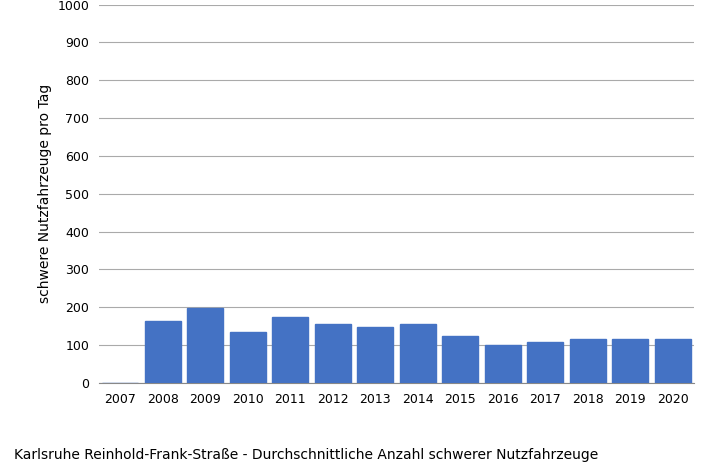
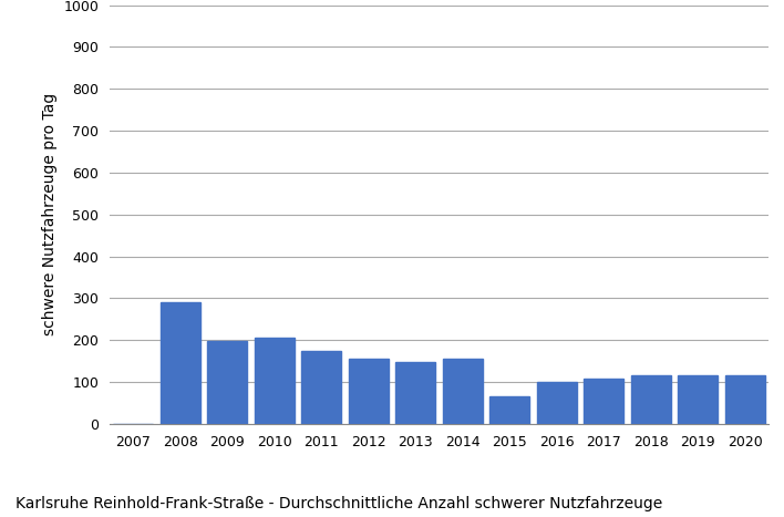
2008: 165 -> 290
2010: 135 -> 205
2015: 125 -> 65
